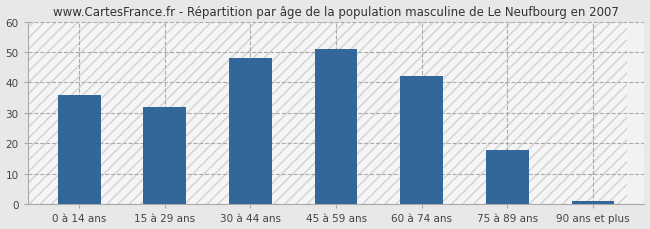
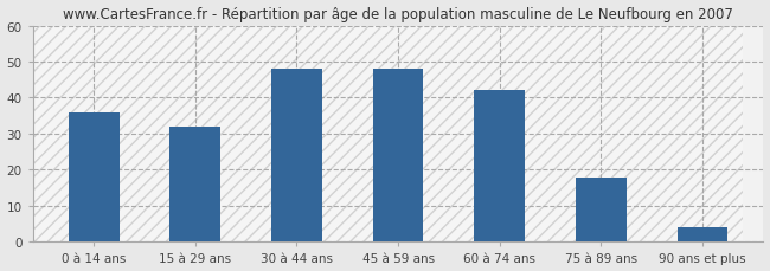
45 à 59 ans: 51 -> 48
90 ans et plus: 1 -> 4
